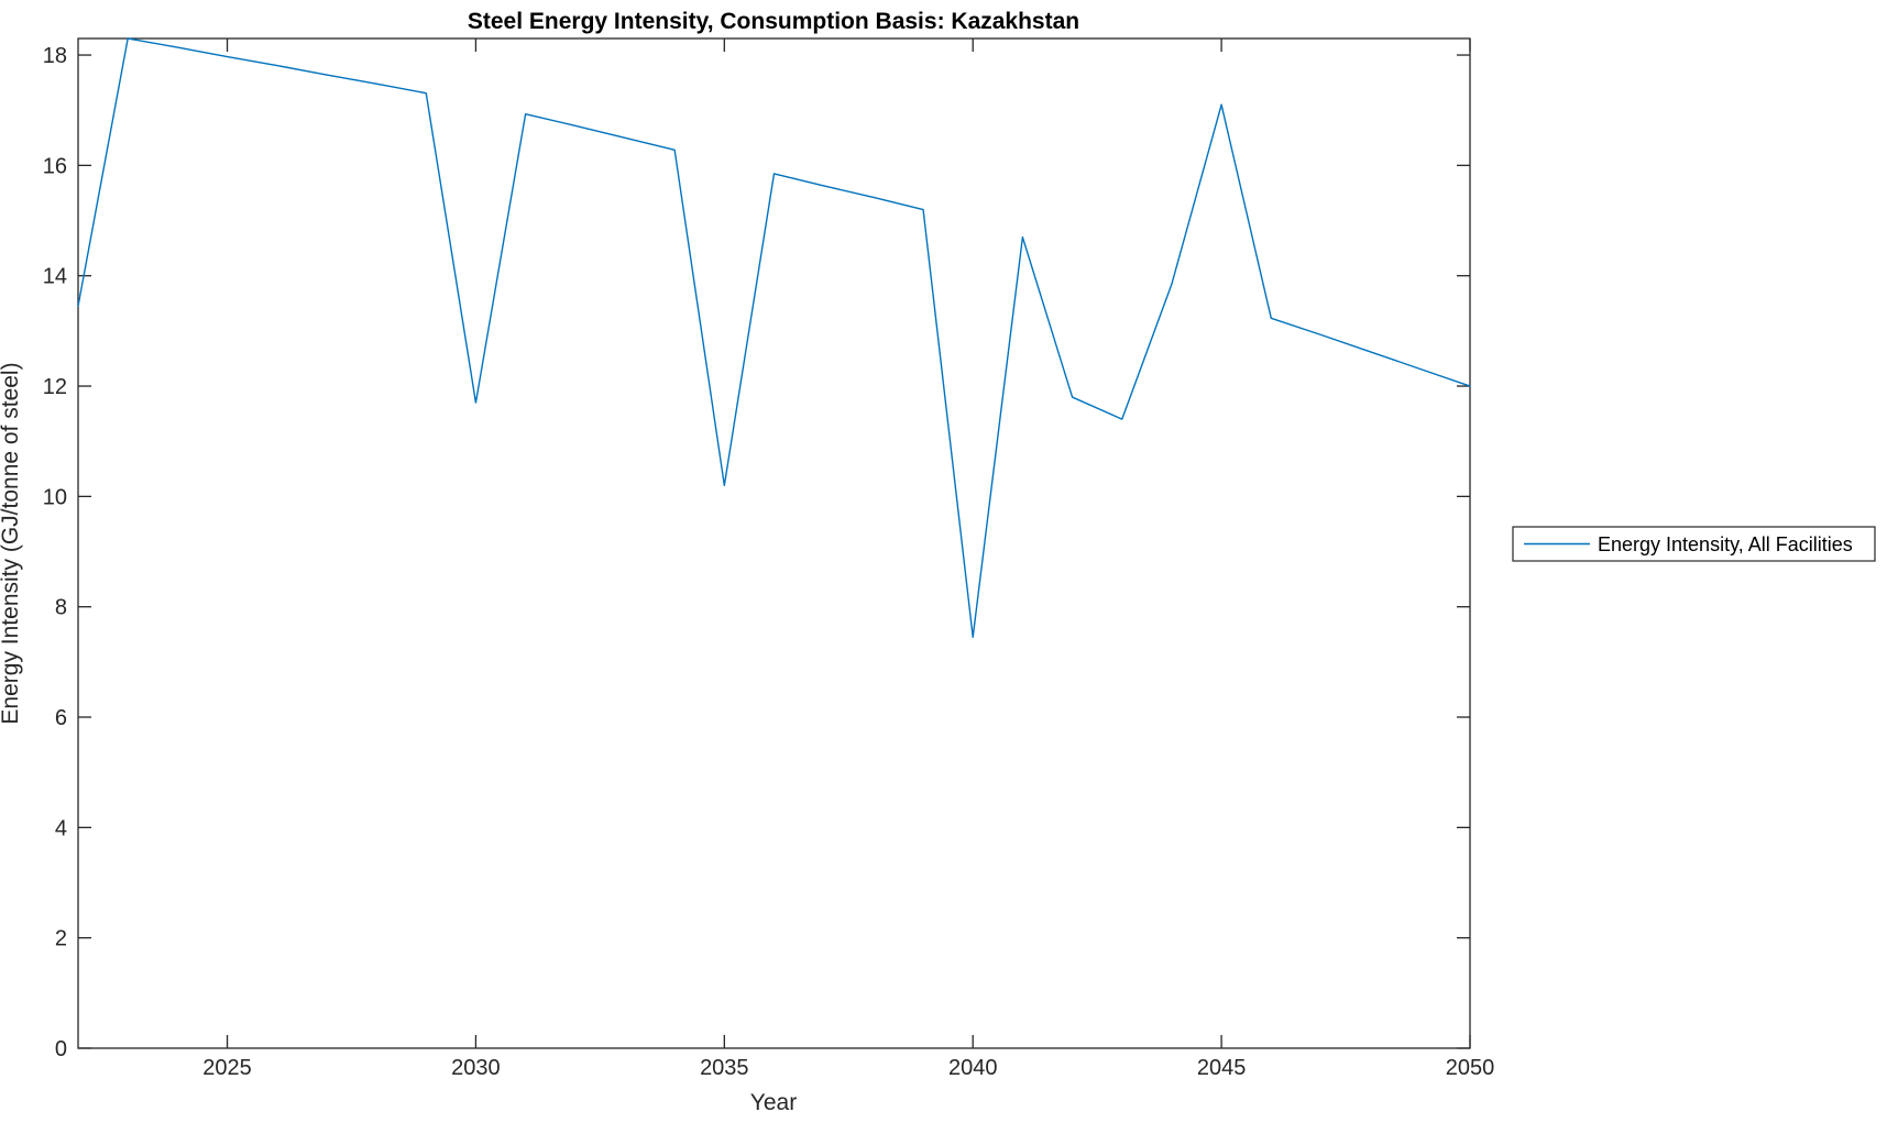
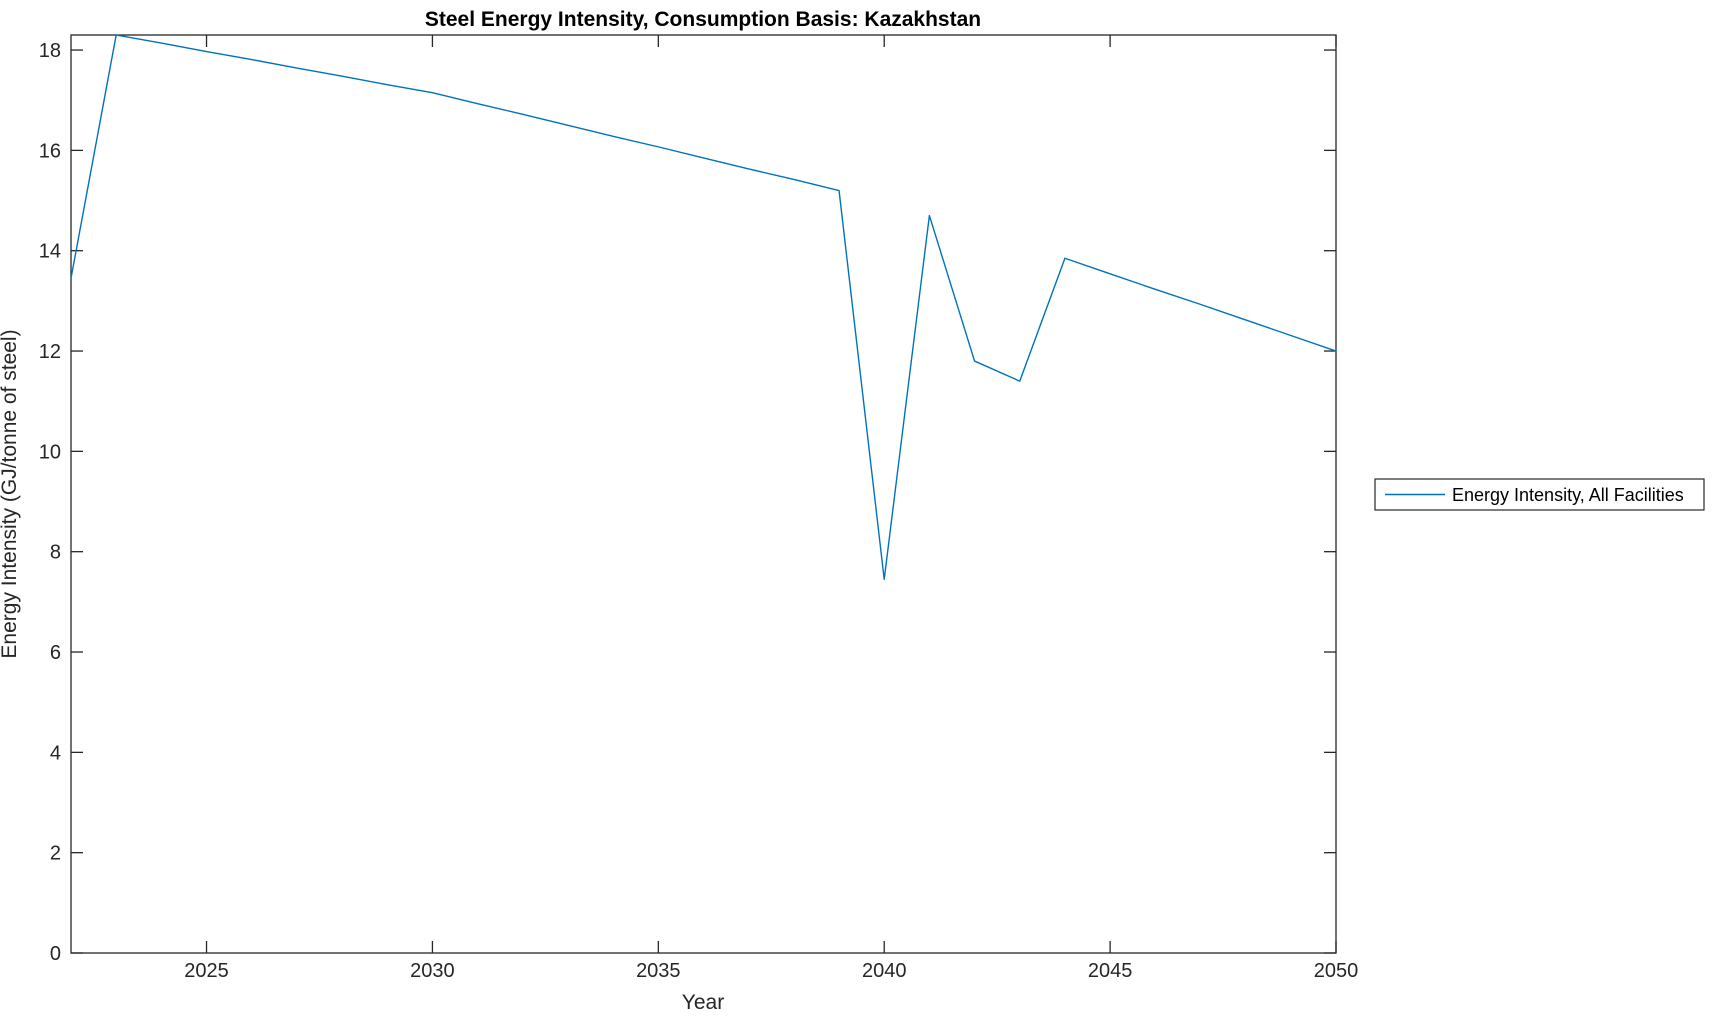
2030: 11.7 -> 17.1
2035: 10.2 -> 16.1
2045: 17.1 -> 13.5
